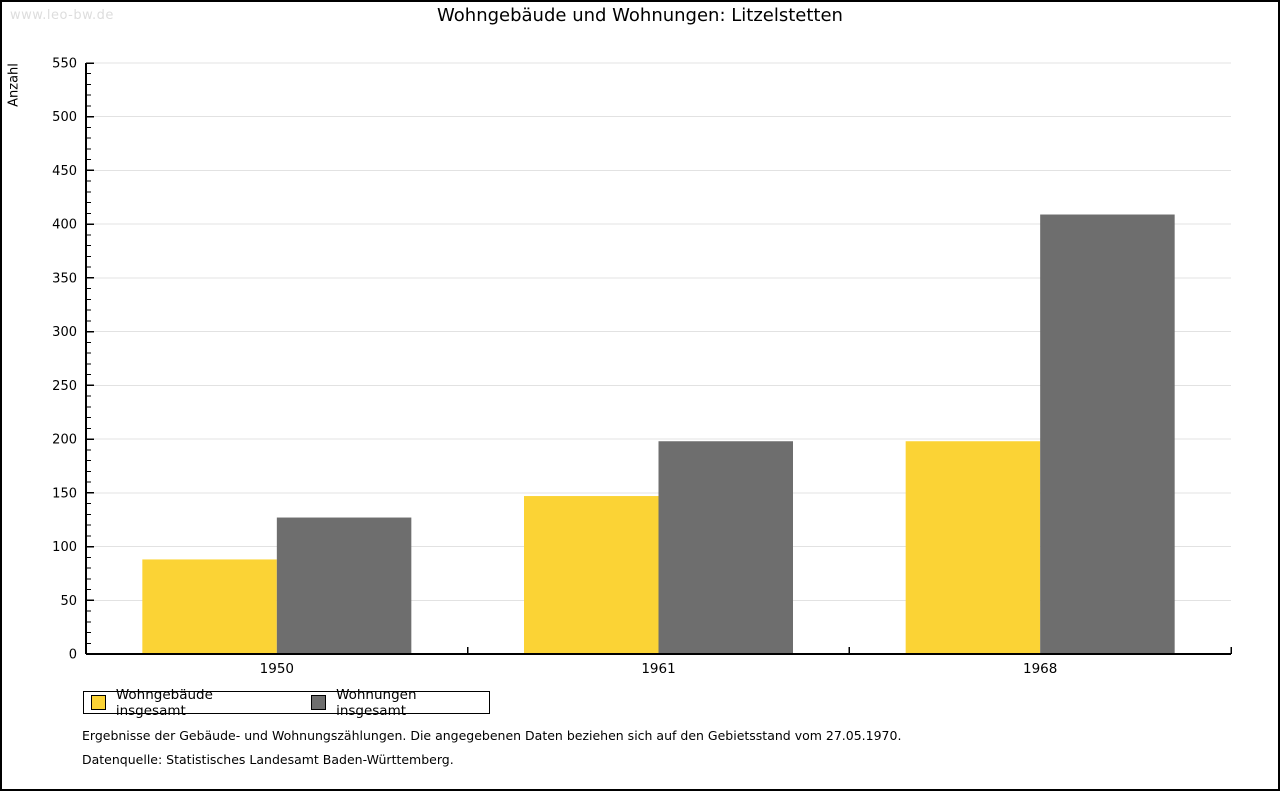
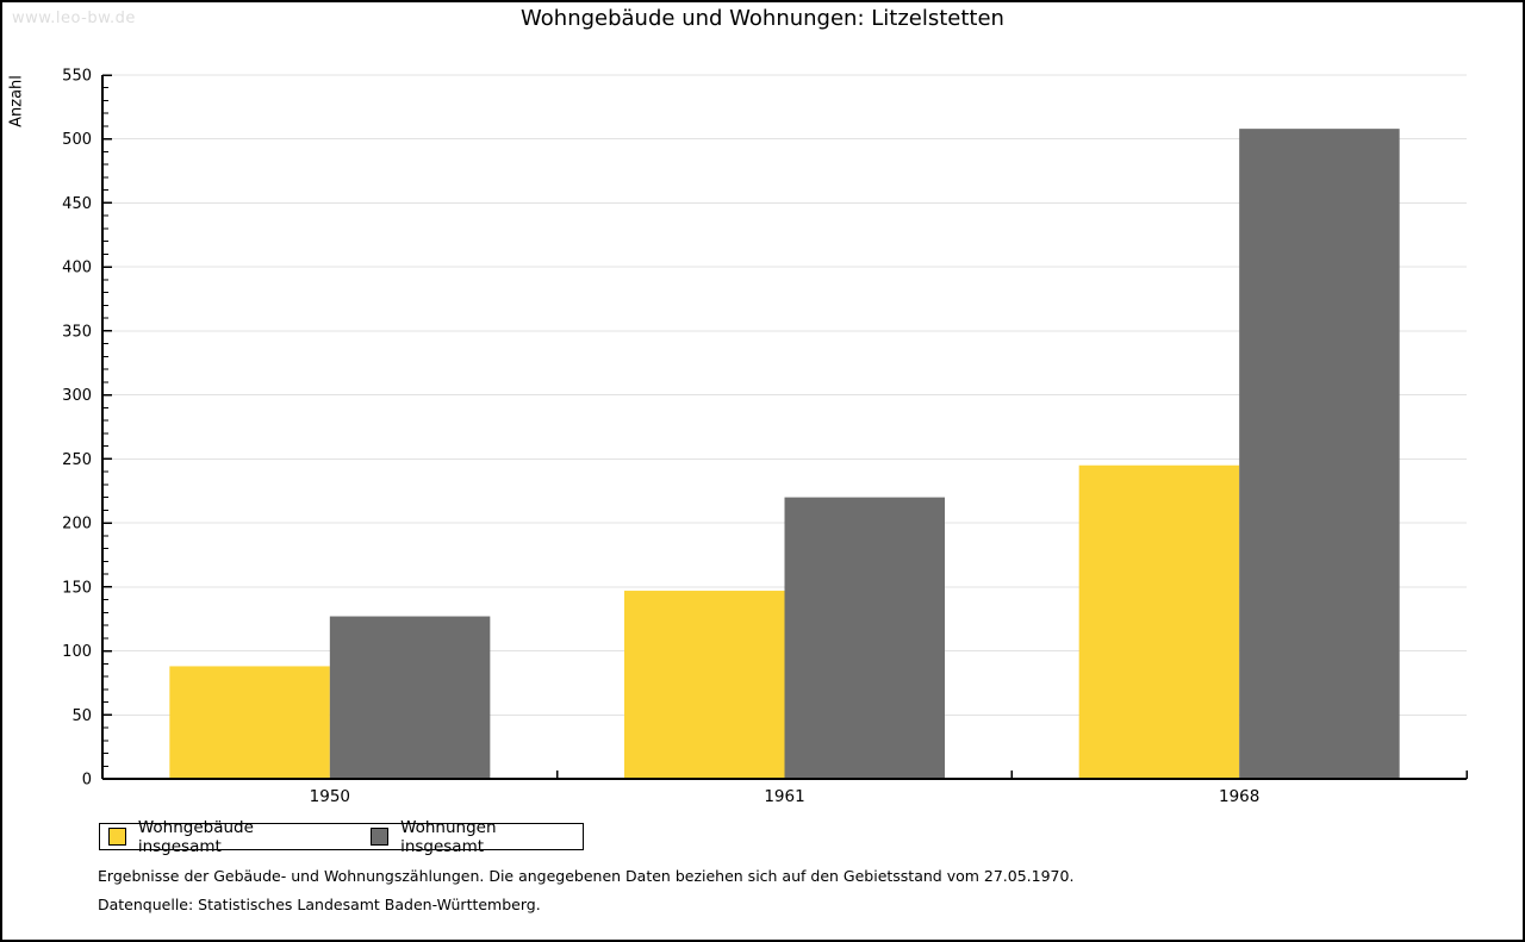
Wohnungen insgesamt/1961: 198 -> 220
Wohngebäude insgesamt/1968: 198 -> 245
Wohnungen insgesamt/1968: 409 -> 508
